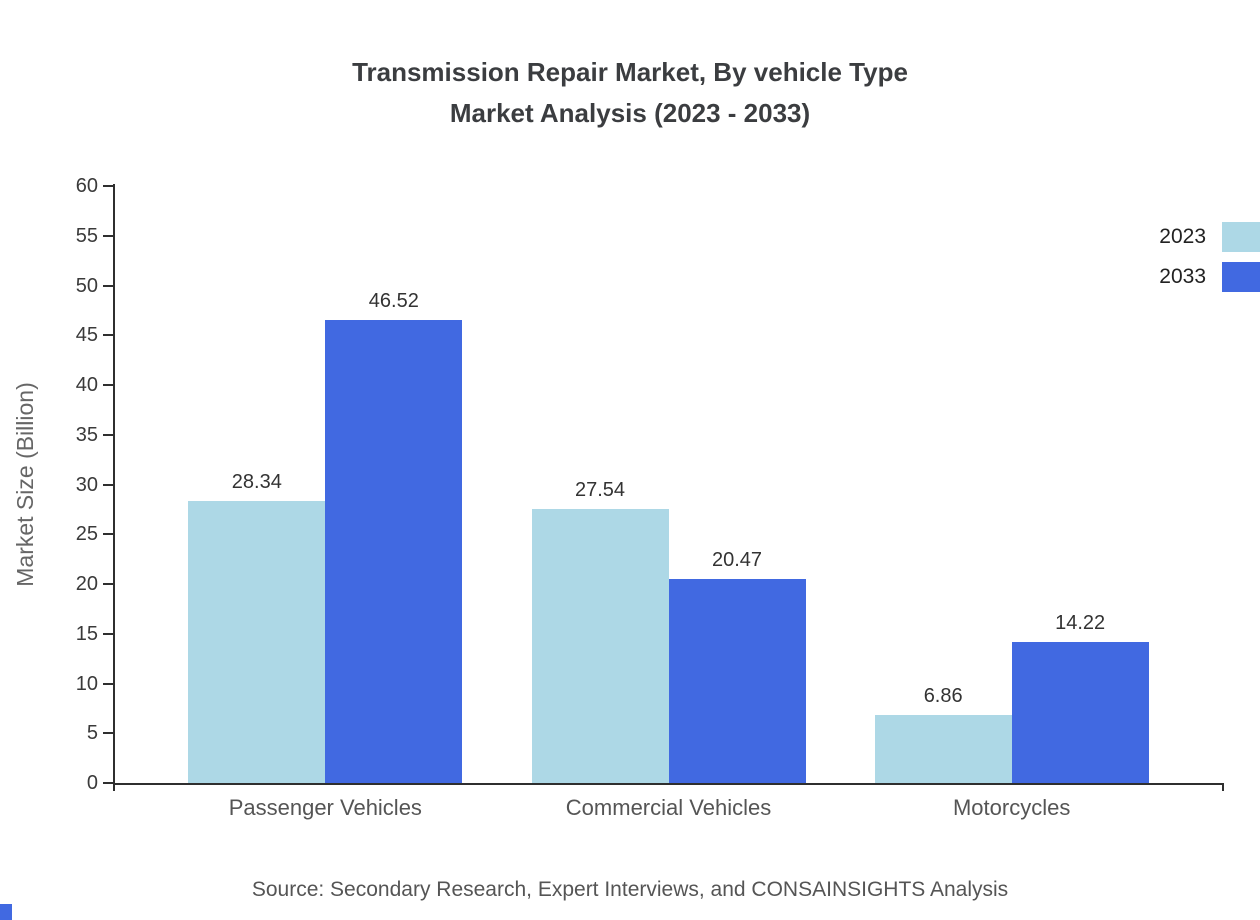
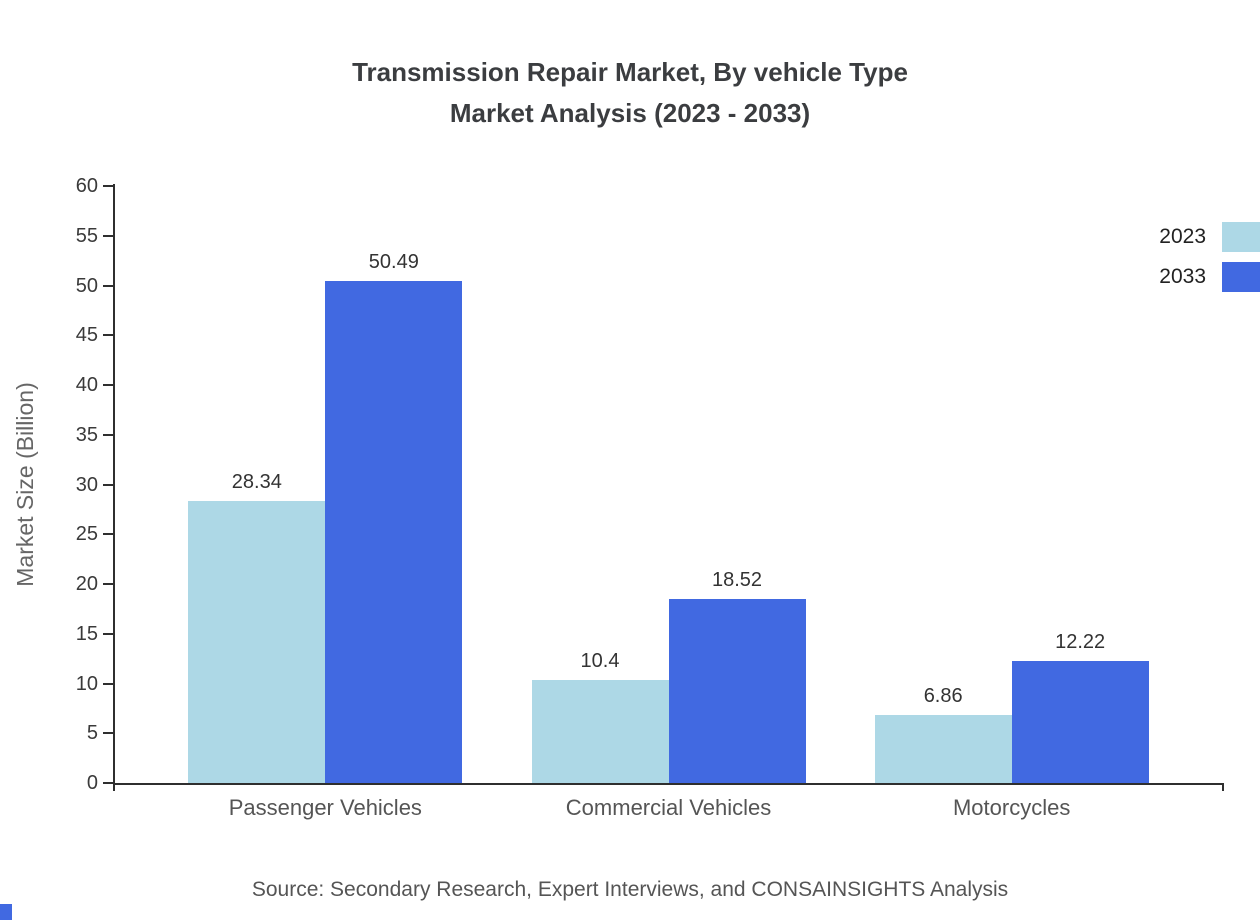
2033/Passenger Vehicles: 46.52 -> 50.49
2023/Commercial Vehicles: 27.54 -> 10.4
2033/Commercial Vehicles: 20.47 -> 18.52
2033/Motorcycles: 14.22 -> 12.22
